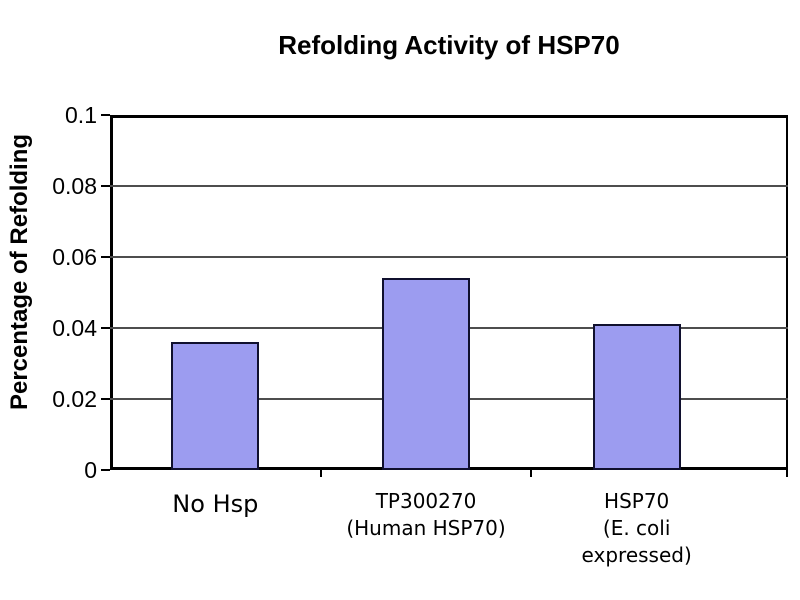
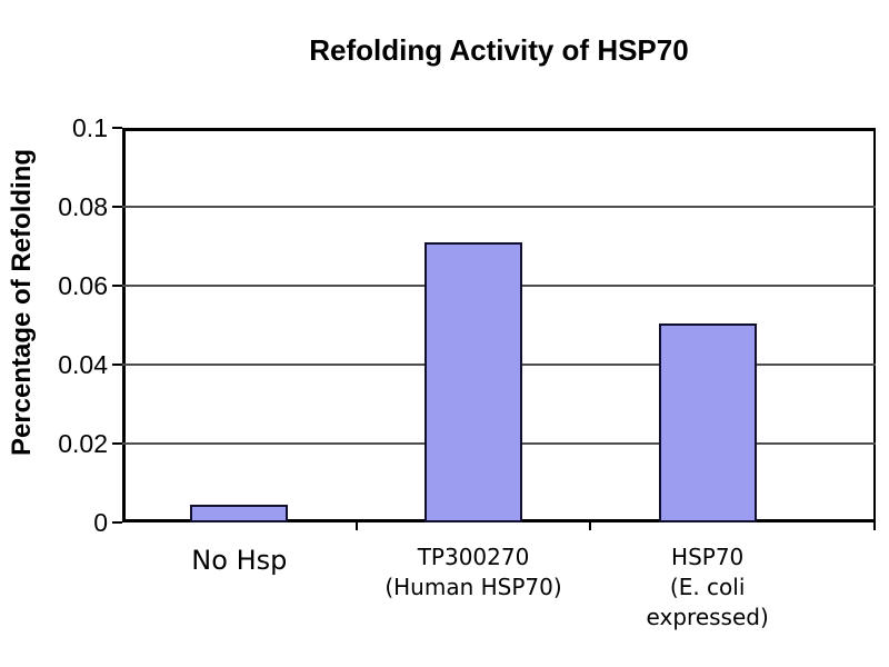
No Hsp: 0.036 -> 0.004
TP300270 (Human HSP70): 0.054 -> 0.071
HSP70 (E. coli expressed): 0.041 -> 0.051
